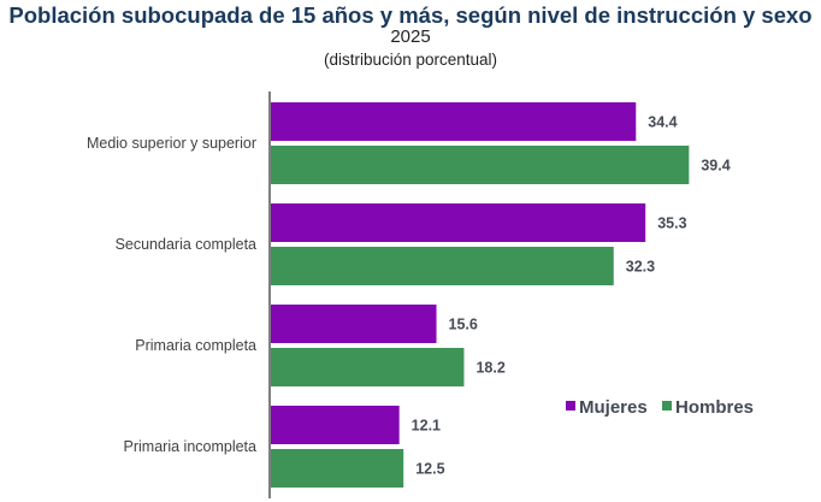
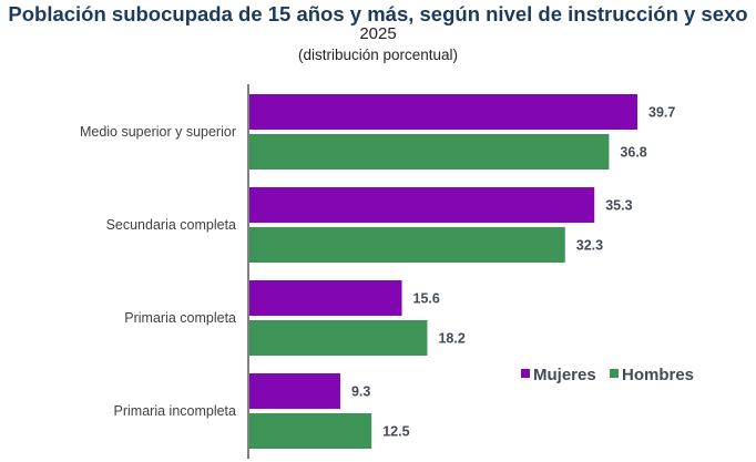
Mujeres/Medio superior y superior: 34.4 -> 39.7
Hombres/Medio superior y superior: 39.4 -> 36.8
Mujeres/Primaria incompleta: 12.1 -> 9.3
